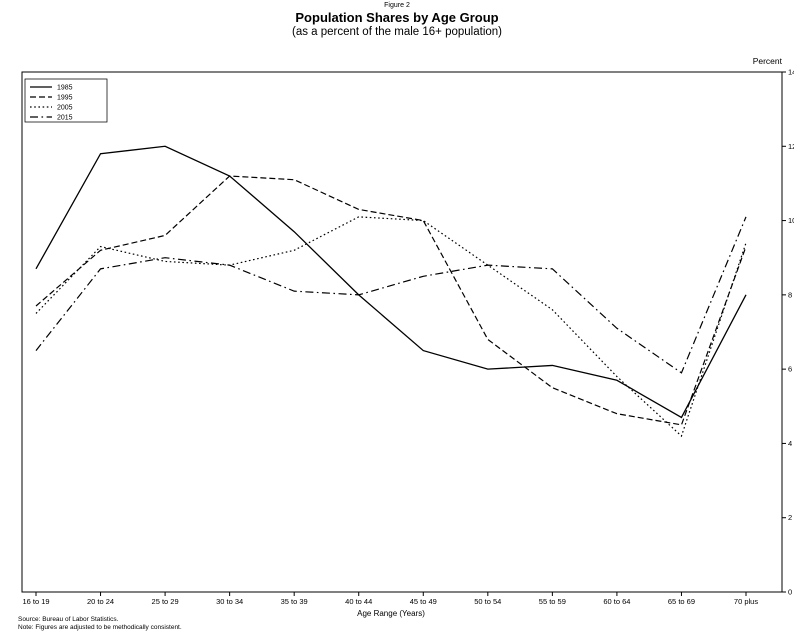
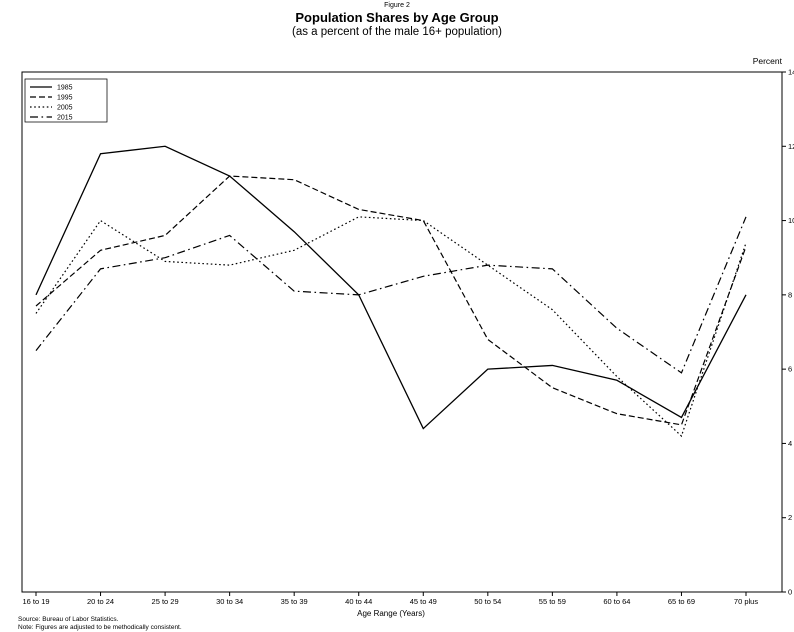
1985/16 to 19: 8.7 -> 8.0
2005/20 to 24: 9.3 -> 10.0
2015/30 to 34: 8.8 -> 9.6
1985/45 to 49: 6.5 -> 4.4
